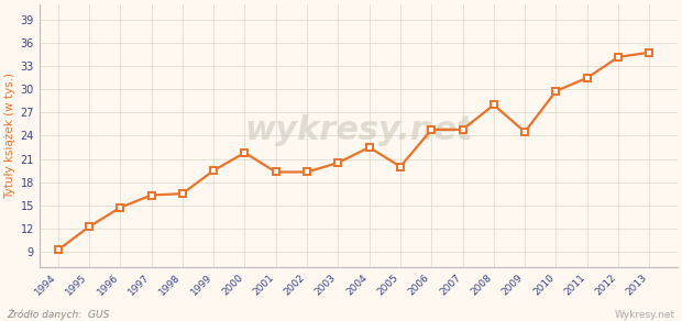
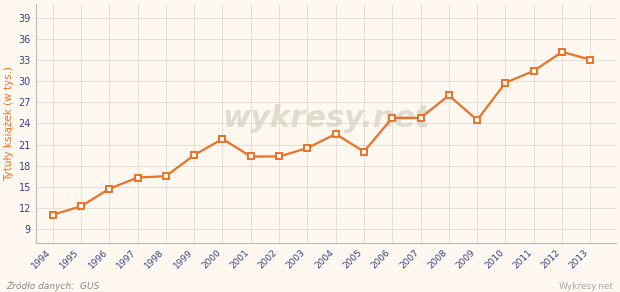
1994: 9.2 -> 11.0
2013: 34.8 -> 33.1
